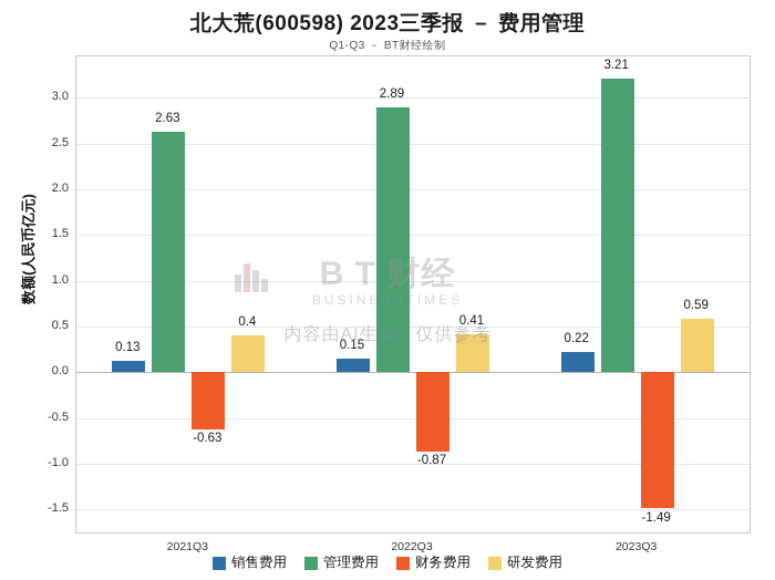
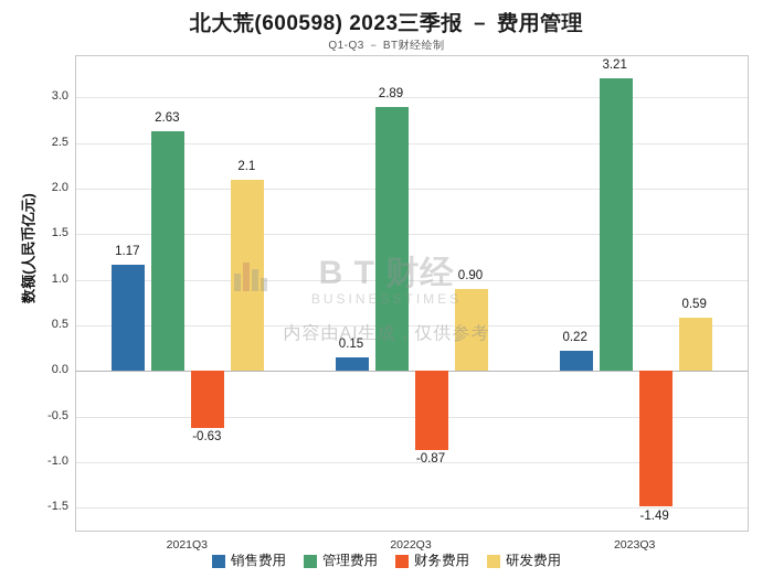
销售费用/2021Q3: 0.13 -> 1.17
研发费用/2021Q3: 0.4 -> 2.1
研发费用/2022Q3: 0.41 -> 0.90
